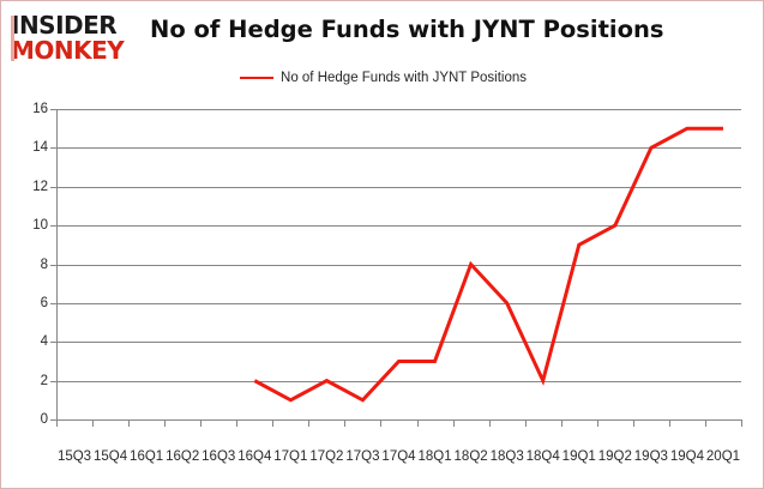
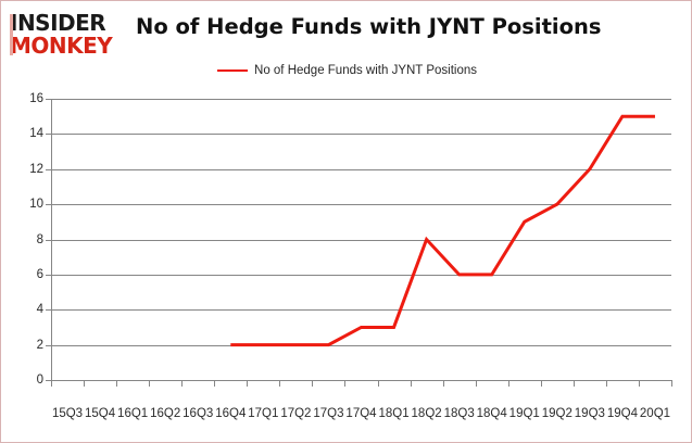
17Q1: 1 -> 2
17Q3: 1 -> 2
18Q4: 2 -> 6
19Q3: 14 -> 12
